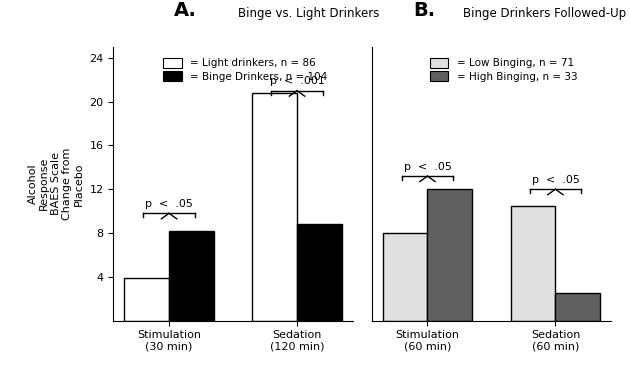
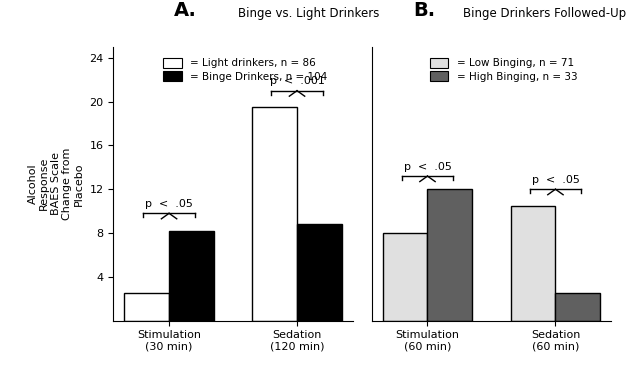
= Light drinkers, n = 86/Stimulation (30 min): 3.9 -> 2.5
= Light drinkers, n = 86/Sedation (120 min): 20.8 -> 19.5
